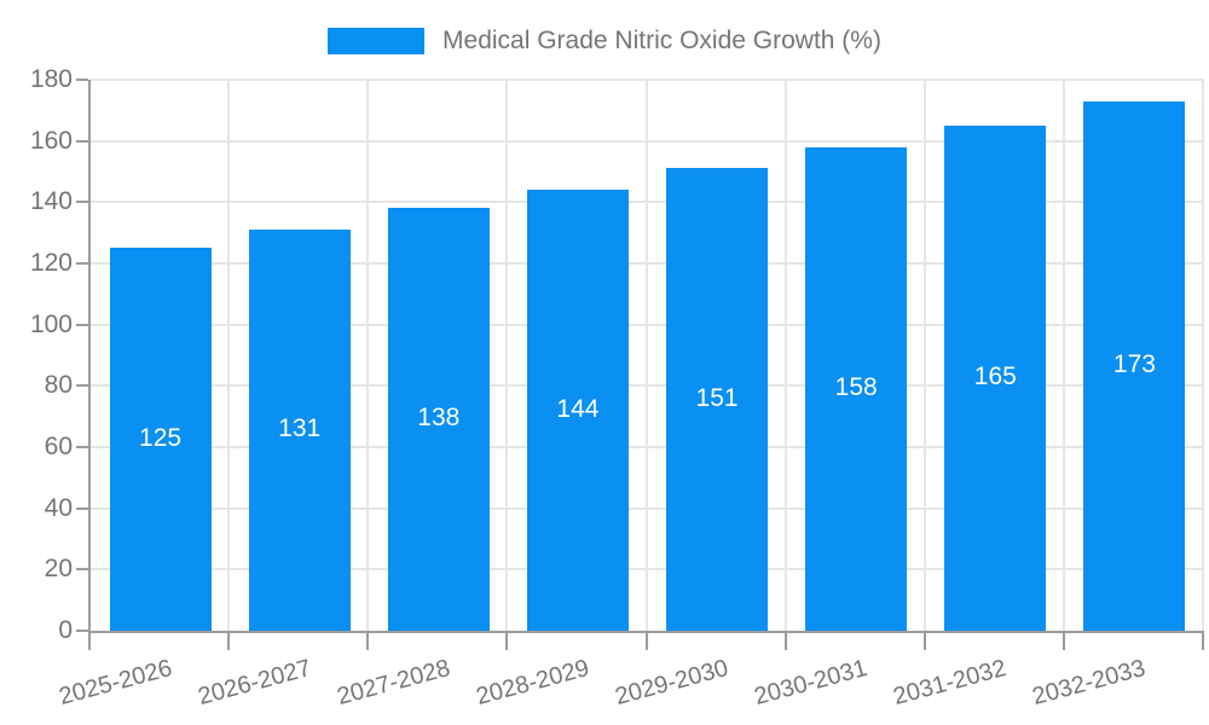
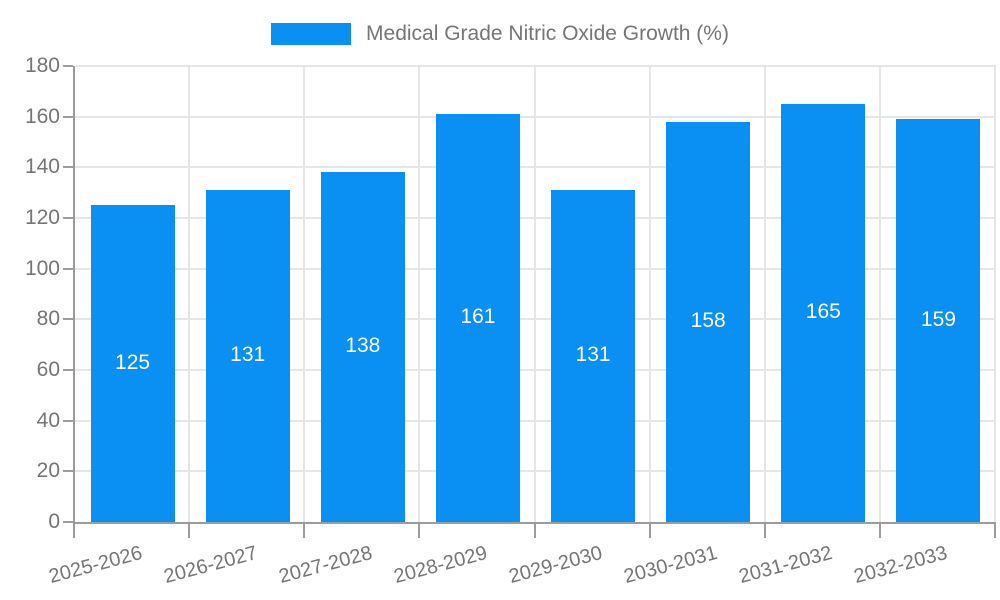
2028-2029: 144 -> 161
2029-2030: 151 -> 131
2032-2033: 173 -> 159
